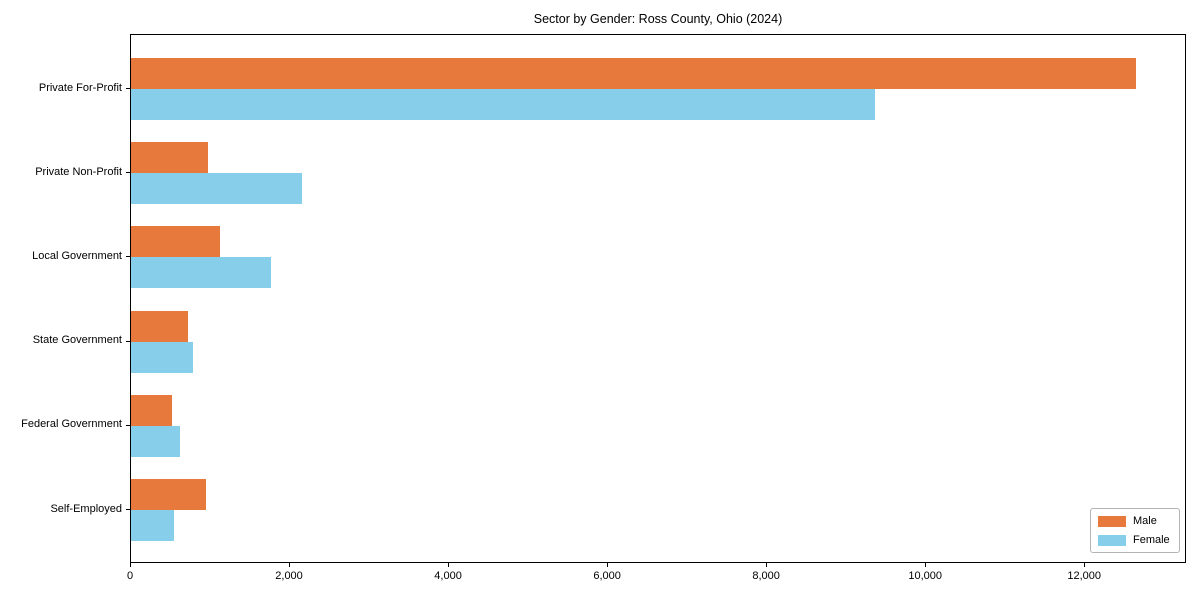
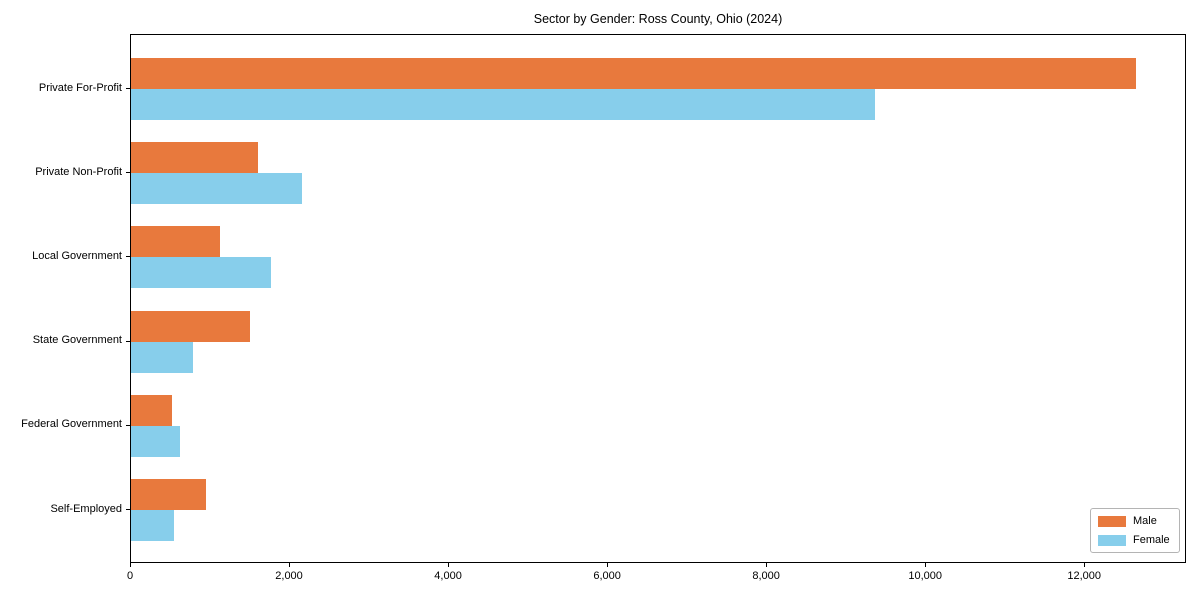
Male/Private Non-Profit: 1000 -> 1600
Male/State Government: 700 -> 1500
